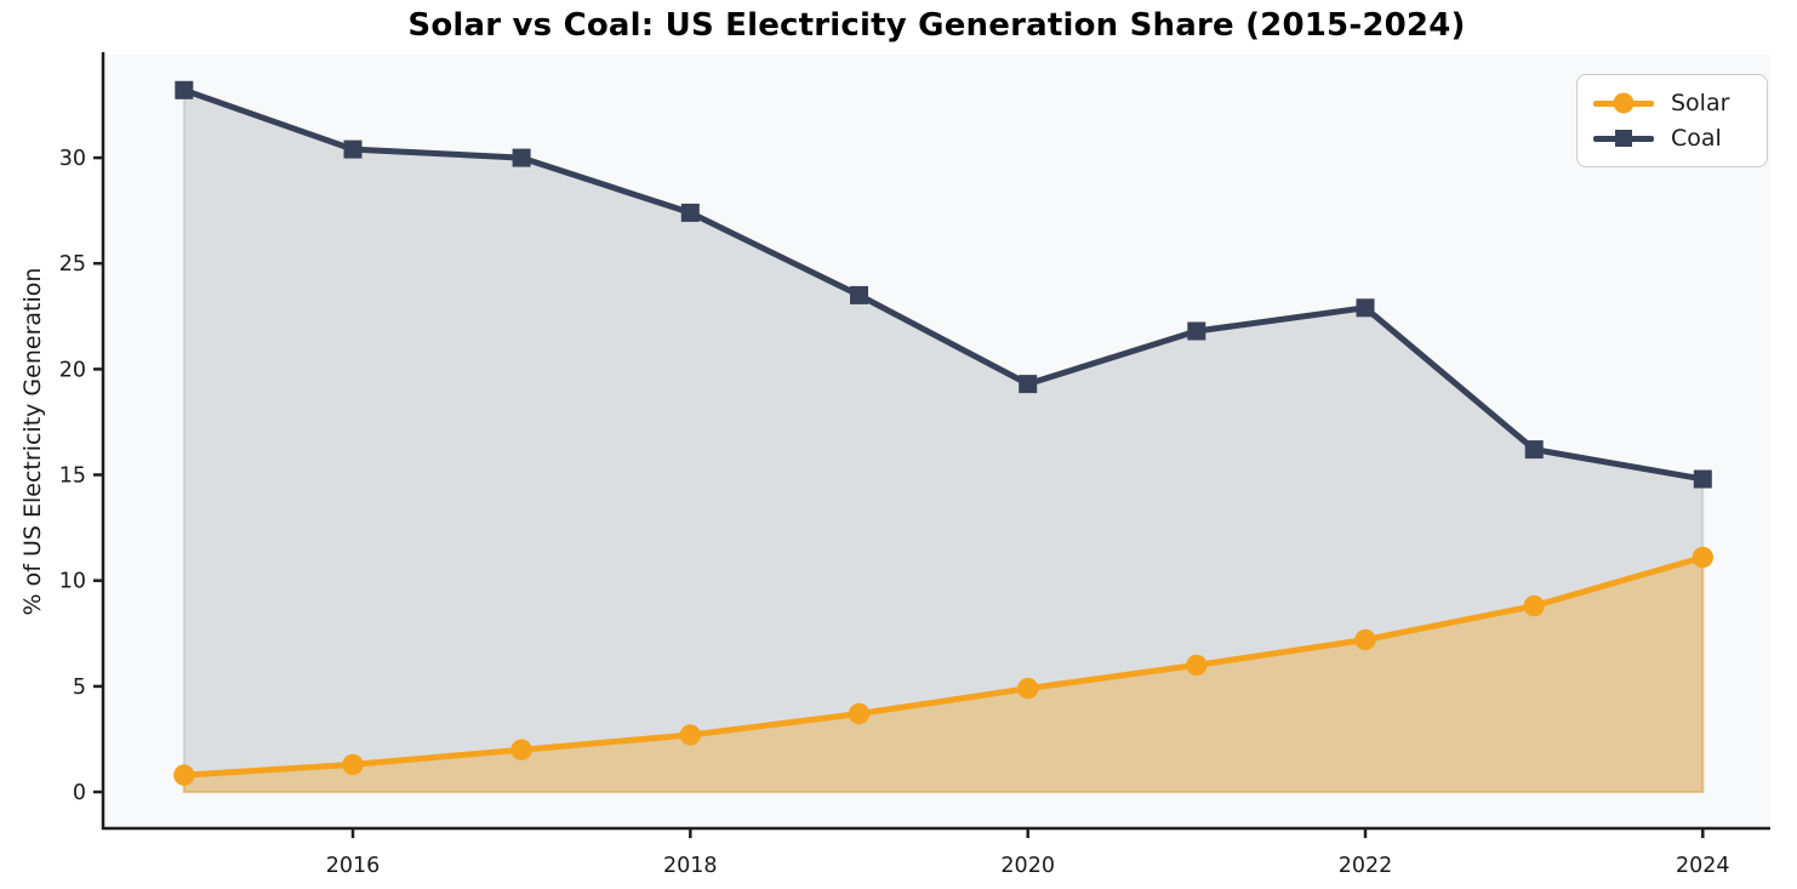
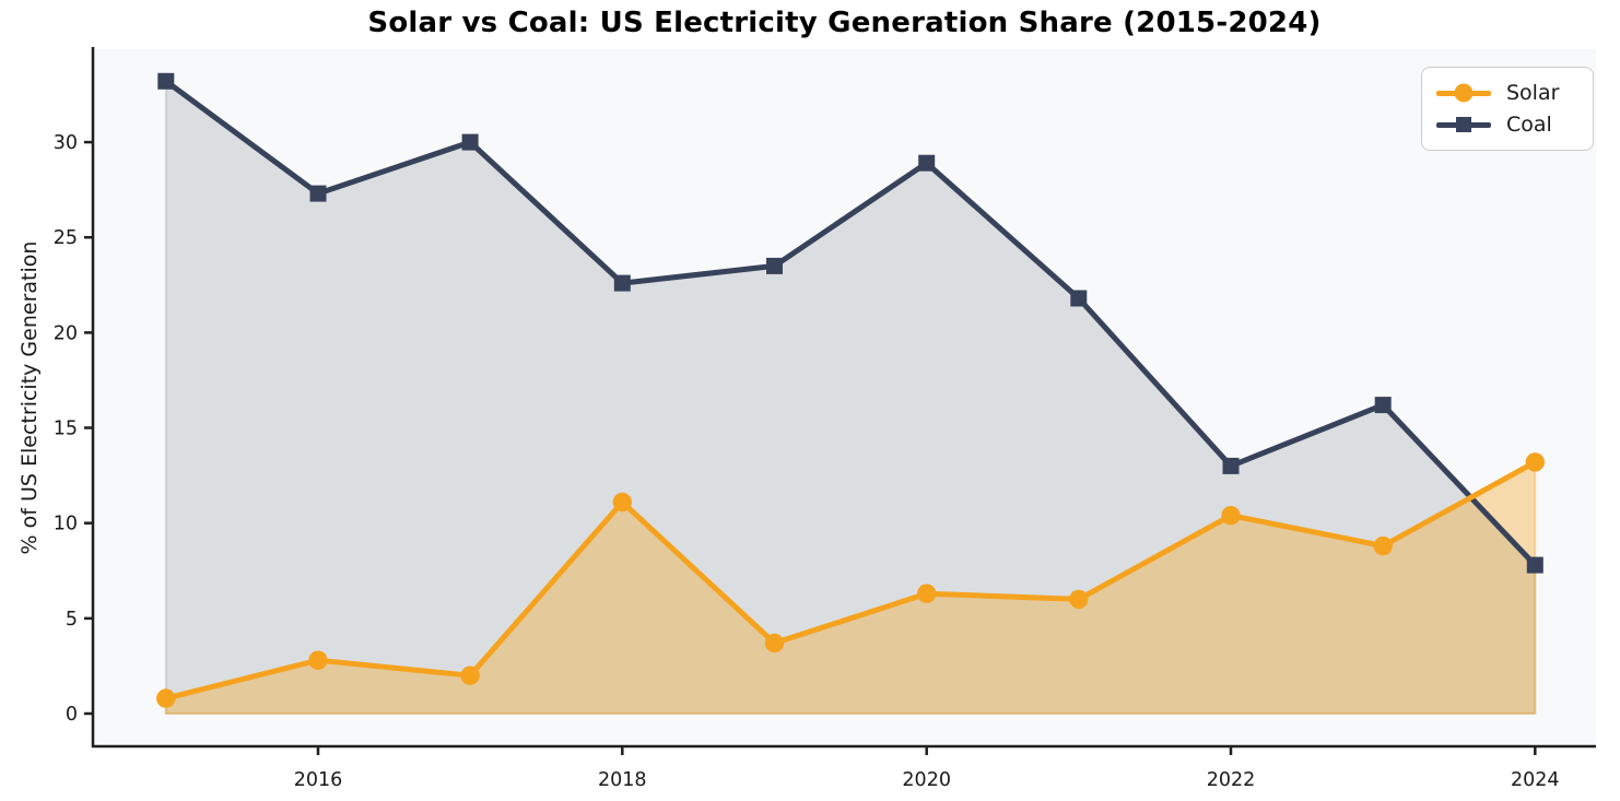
Solar/2016: 1.3 -> 2.8
Coal/2016: 30.4 -> 27.3
Solar/2018: 2.7 -> 11.1
Coal/2018: 27.4 -> 22.6
Solar/2020: 4.9 -> 6.3
Coal/2020: 19.3 -> 28.9
Solar/2022: 7.2 -> 10.4
Coal/2022: 22.9 -> 13.0
Solar/2024: 11.1 -> 13.2
Coal/2024: 14.8 -> 7.8
